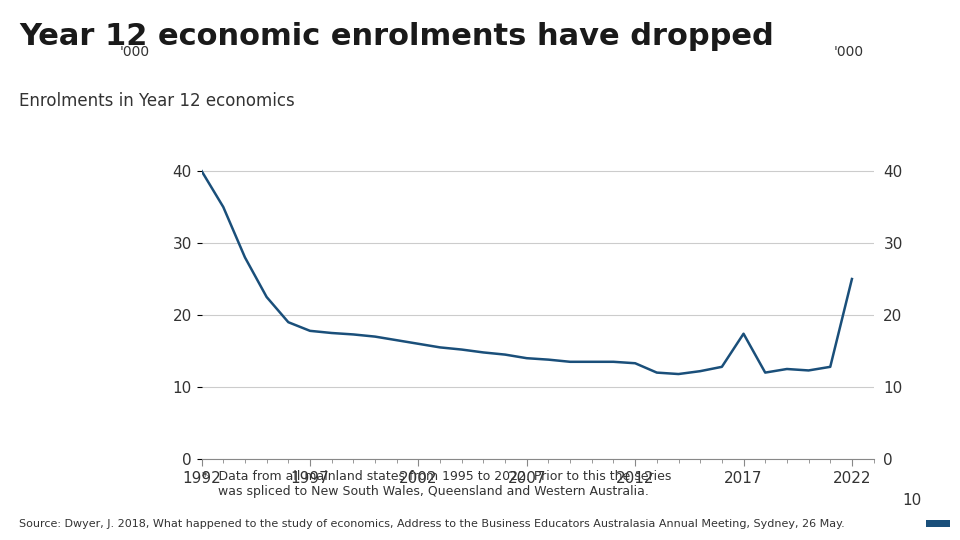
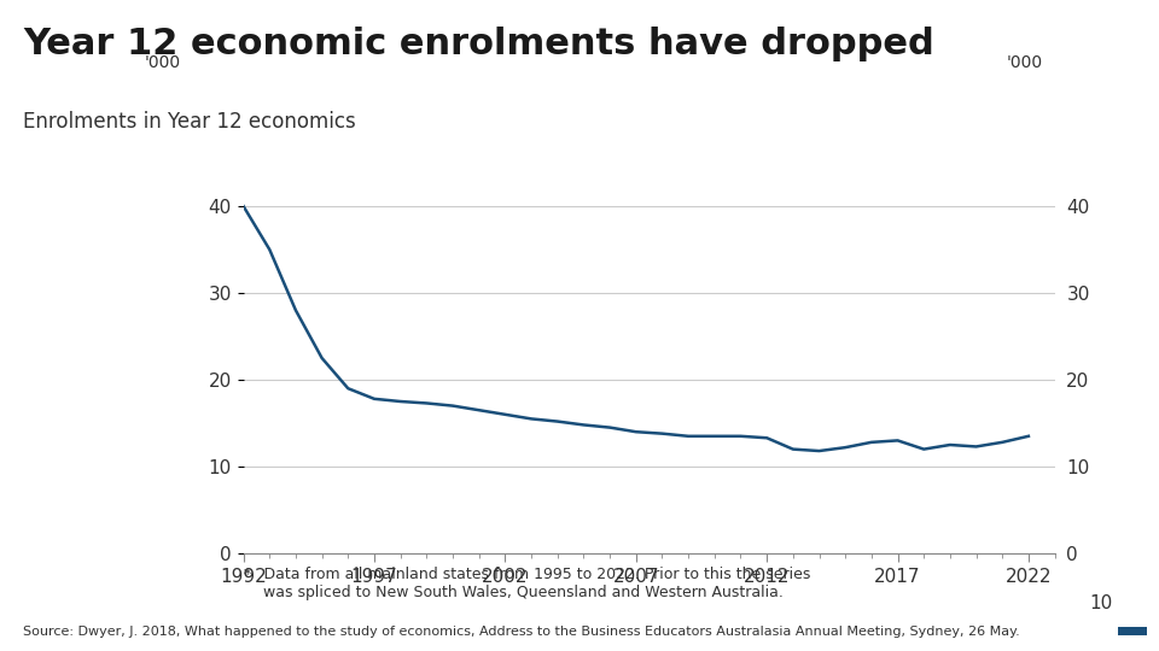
2017: 17.4 -> 13.0
2022: 25.0 -> 13.5
